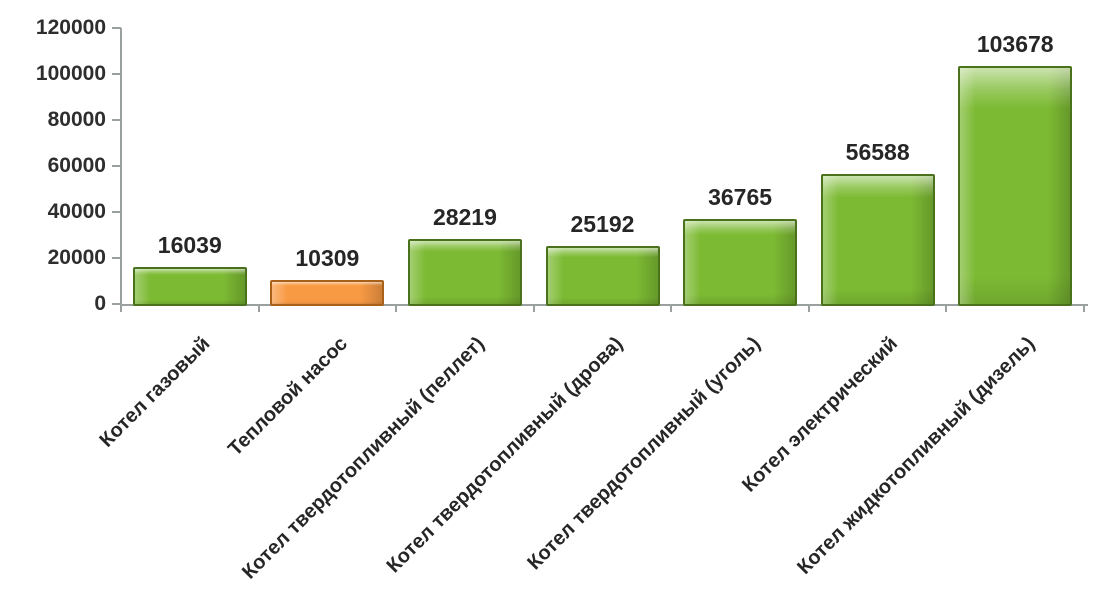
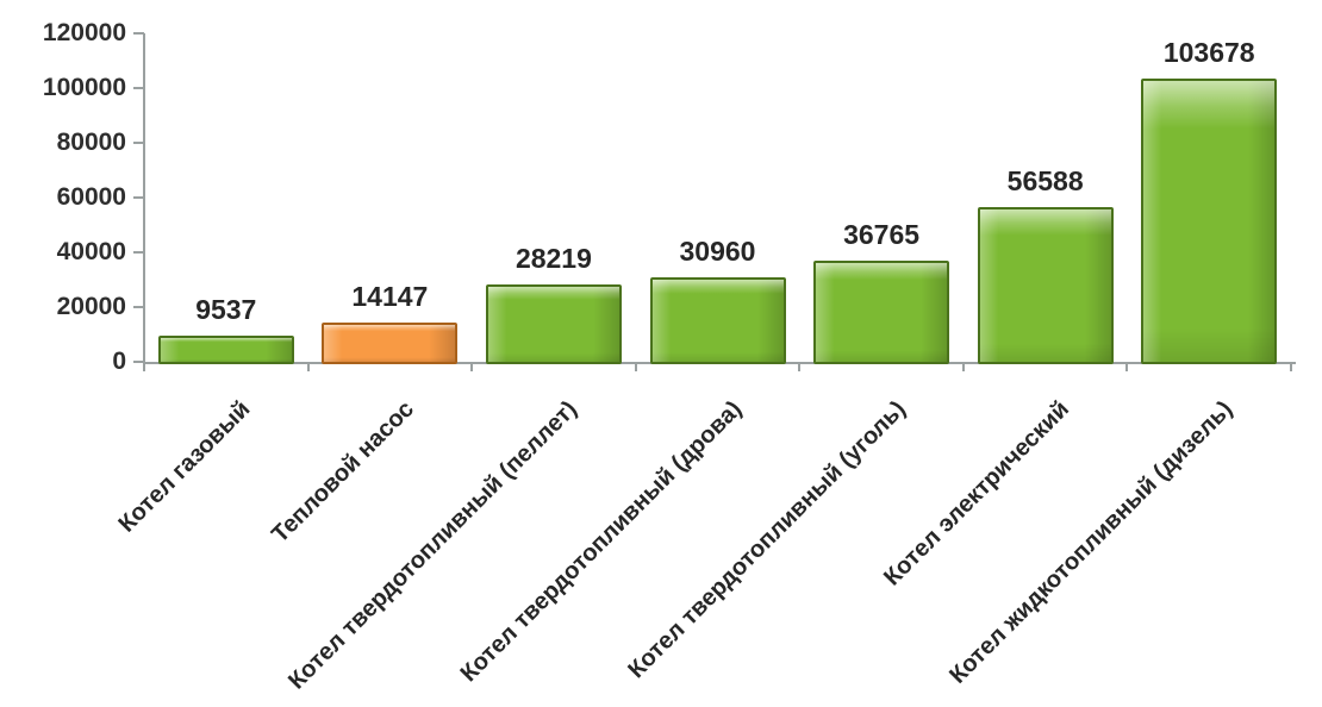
Котел газовый: 16039 -> 9537
Тепловой насос: 10309 -> 14147
Котел твердотопливный (дрова): 25192 -> 30960
